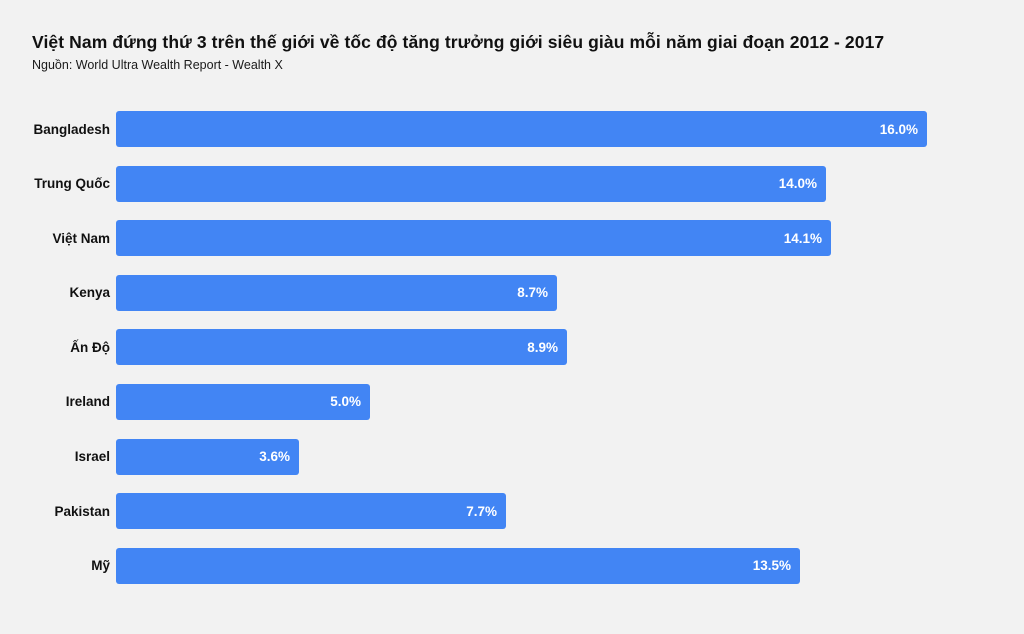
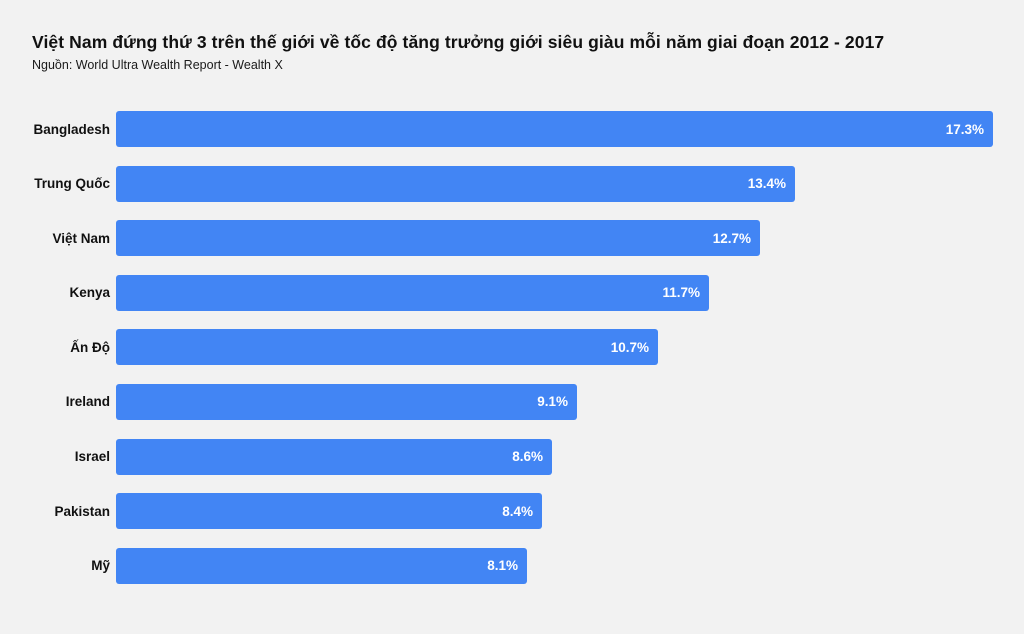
Bangladesh: 16.0% -> 17.3%
Trung Quốc: 14.0% -> 13.4%
Việt Nam: 14.1% -> 12.7%
Kenya: 8.7% -> 11.7%
Ấn Độ: 8.9% -> 10.7%
Ireland: 5.0% -> 9.1%
Israel: 3.6% -> 8.6%
Pakistan: 7.7% -> 8.4%
Mỹ: 13.5% -> 8.1%
